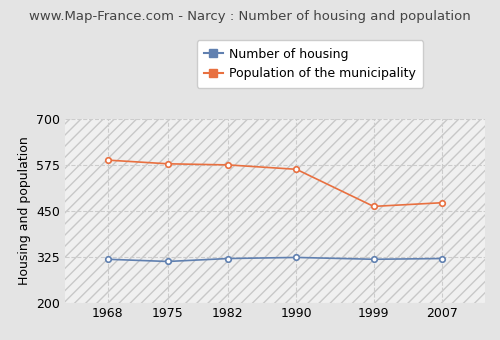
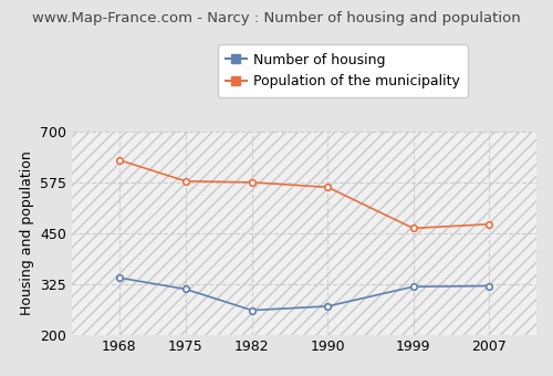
Number of housing/1968: 318 -> 340
Population of the municipality/1968: 588 -> 630
Number of housing/1982: 320 -> 260
Number of housing/1990: 323 -> 270
